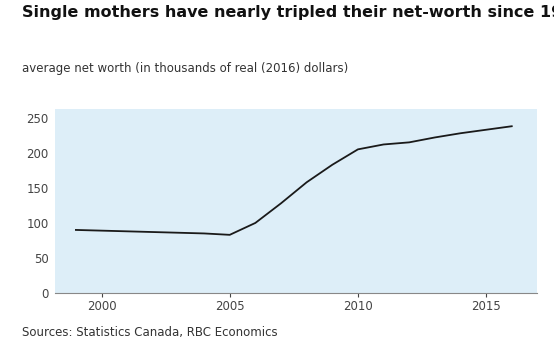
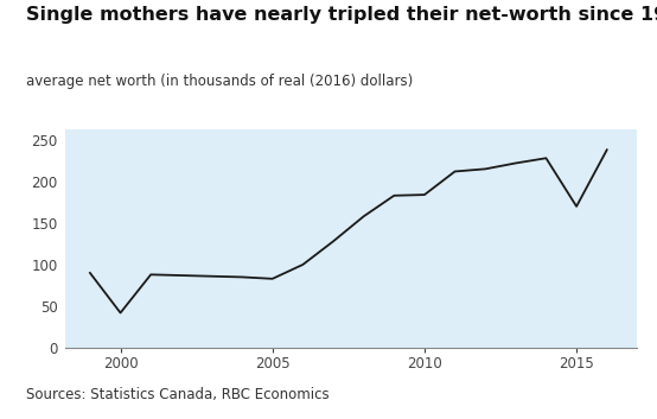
2000: 89 -> 42
2010: 205 -> 184
2015: 233 -> 170
